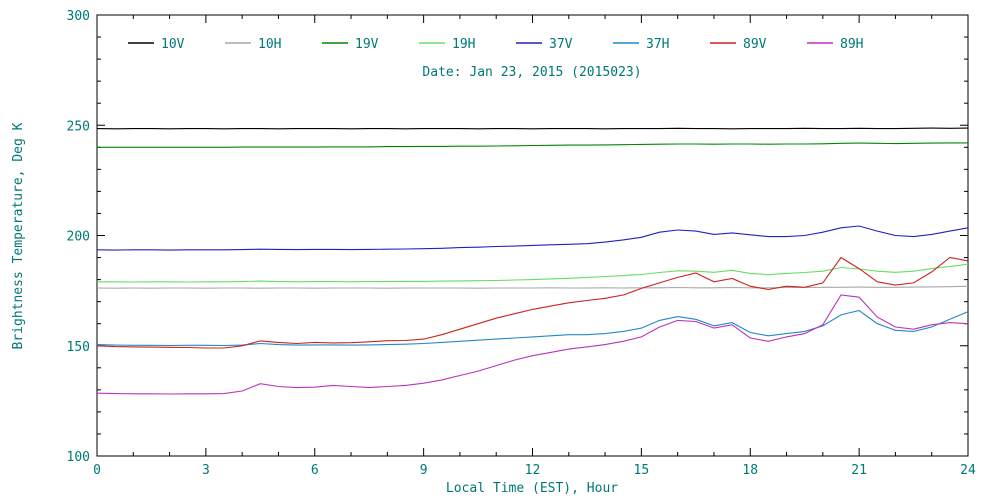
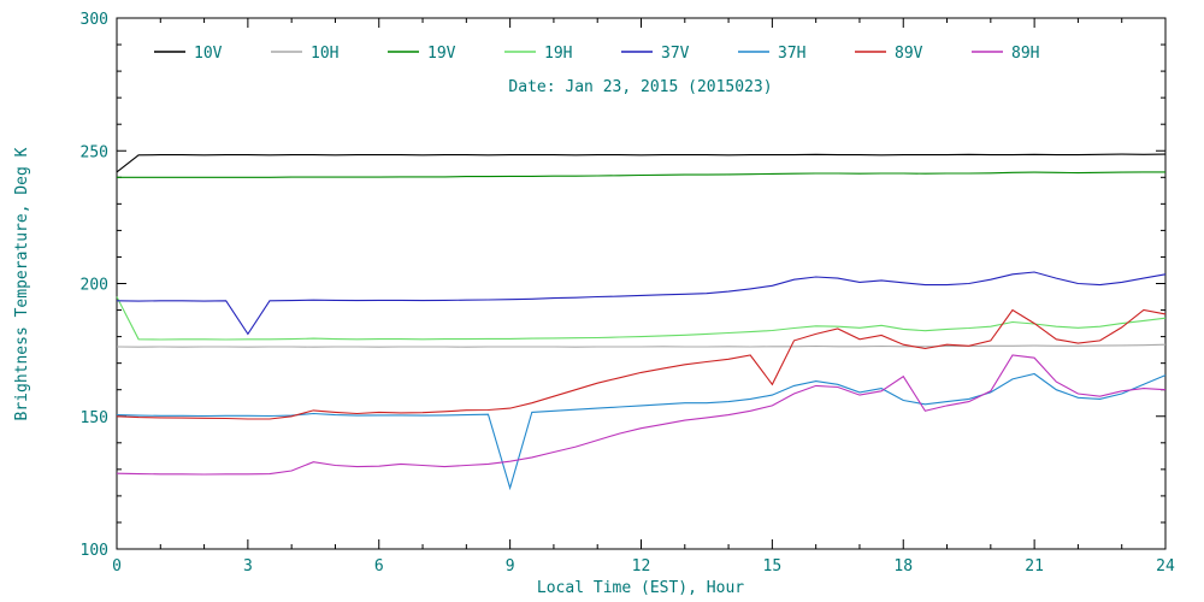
10V/0: 248 -> 242
19H/0: 179 -> 195
37V/3: 194 -> 181
37H/9: 151 -> 123
89V/15: 176 -> 162
89H/18: 154 -> 165
